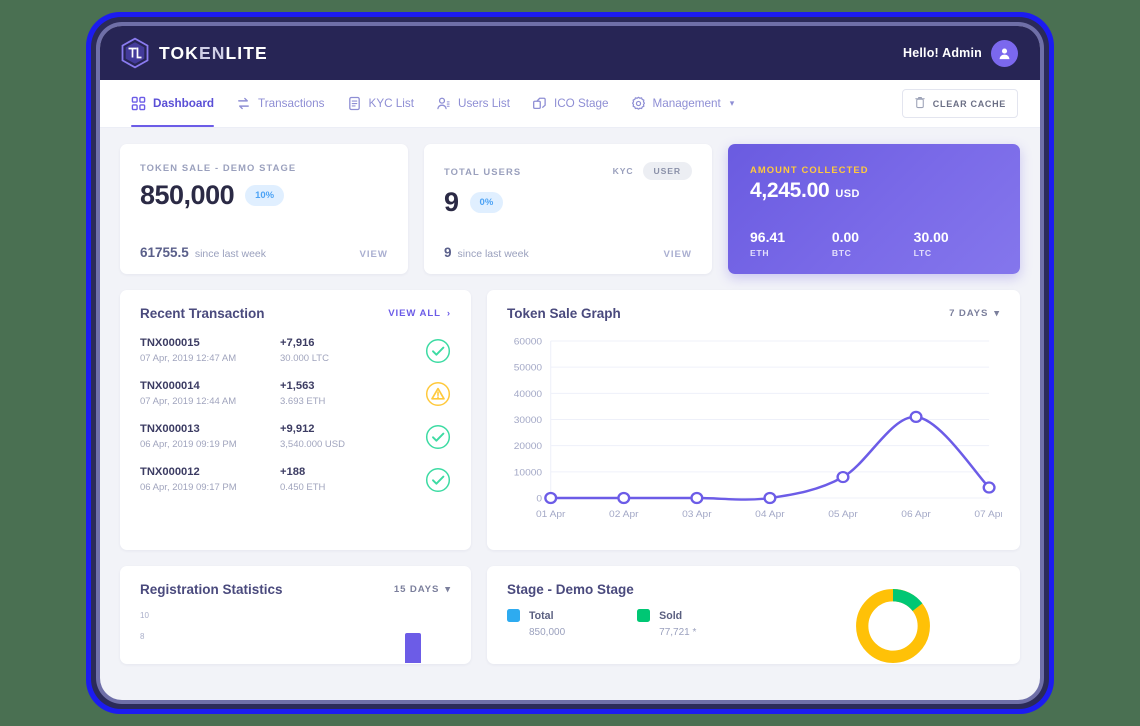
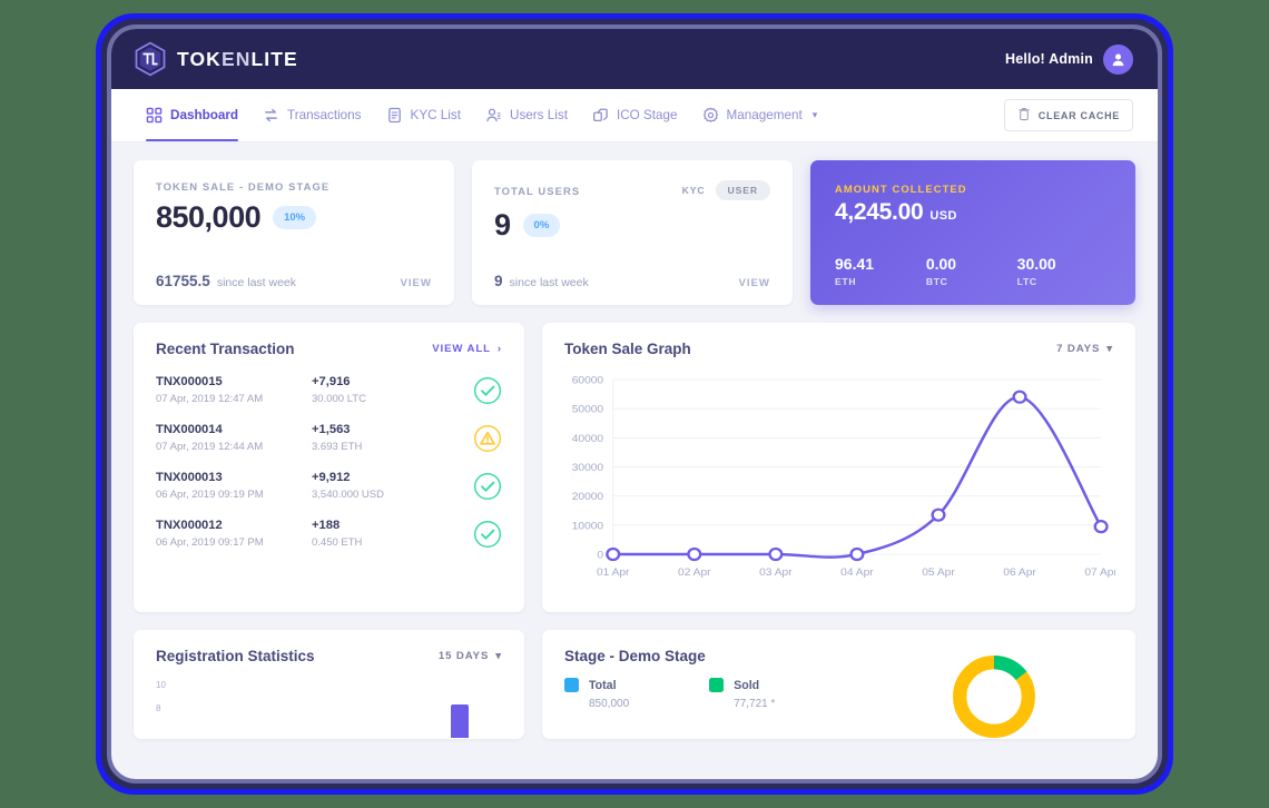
05 Apr: 8000 -> 14000
06 Apr: 31000 -> 54000
07 Apr: 4000 -> 10000
